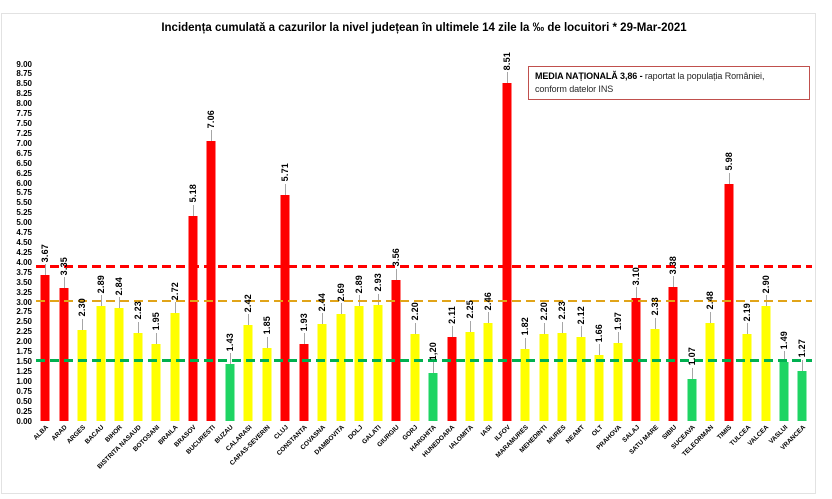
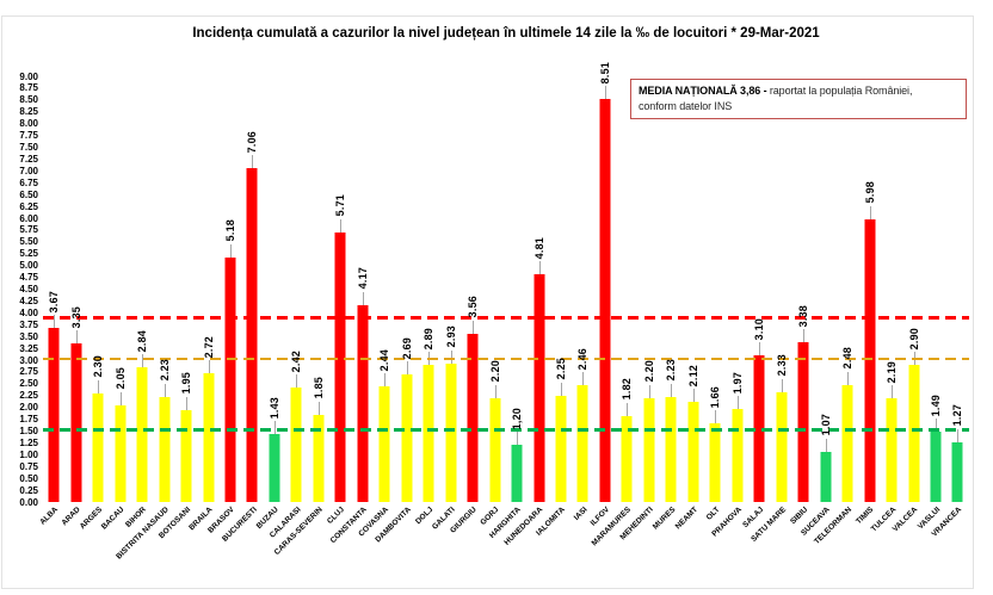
BACAU: 2.89 -> 2.05
CONSTANTA: 1.93 -> 4.17
HUNEDOARA: 2.11 -> 4.81
